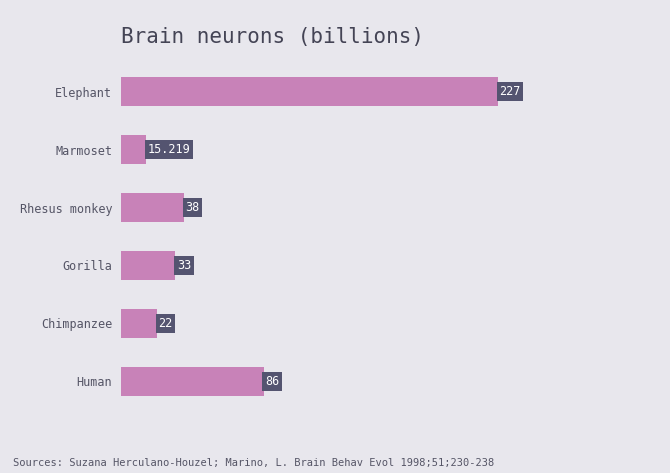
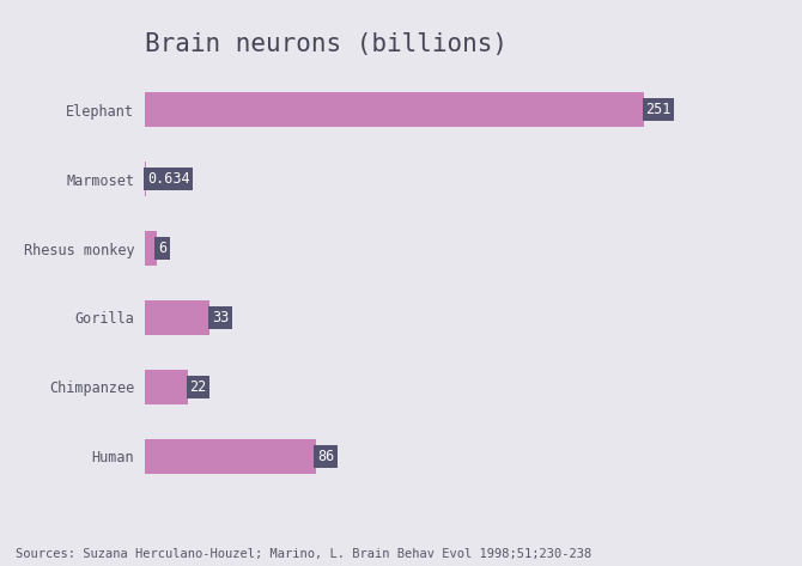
Elephant: 227 -> 251
Marmoset: 15.219 -> 0.634
Rhesus monkey: 38 -> 6
